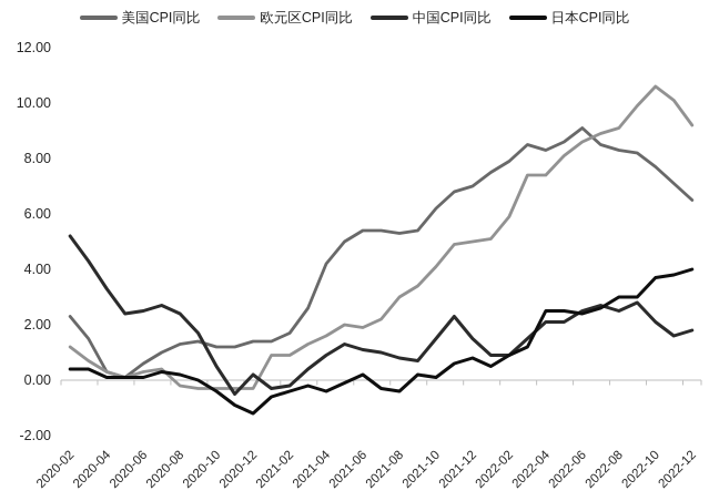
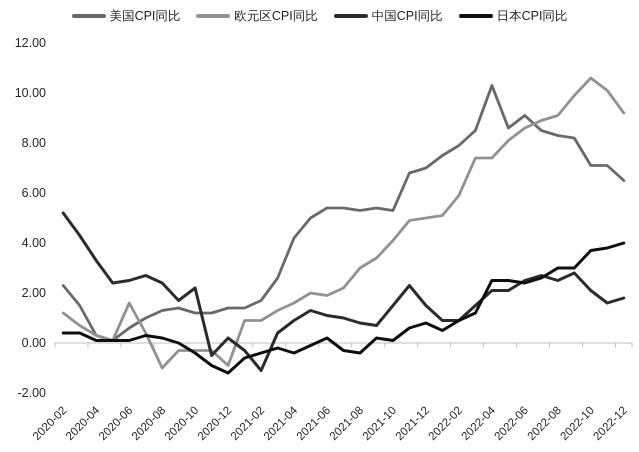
欧元区CPI同比/2020-06: 0.3 -> 1.6
欧元区CPI同比/2020-08: -0.2 -> -1.0
中国CPI同比/2020-10: 0.5 -> 2.2
欧元区CPI同比/2020-12: -0.3 -> -0.9
中国CPI同比/2021-02: -0.2 -> -1.1
美国CPI同比/2021-10: 6.2 -> 5.3
美国CPI同比/2022-04: 8.3 -> 10.3
美国CPI同比/2022-10: 7.7 -> 7.1
